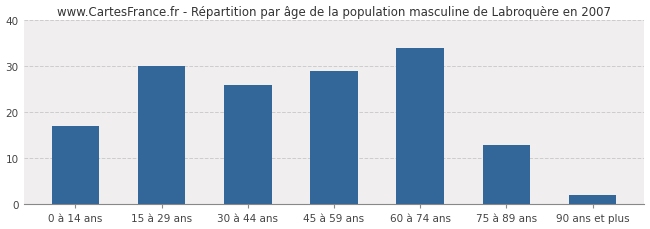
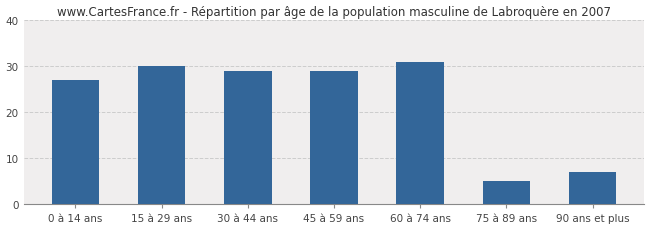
0 à 14 ans: 17 -> 27
30 à 44 ans: 26 -> 29
60 à 74 ans: 34 -> 31
75 à 89 ans: 13 -> 5
90 ans et plus: 2 -> 7
